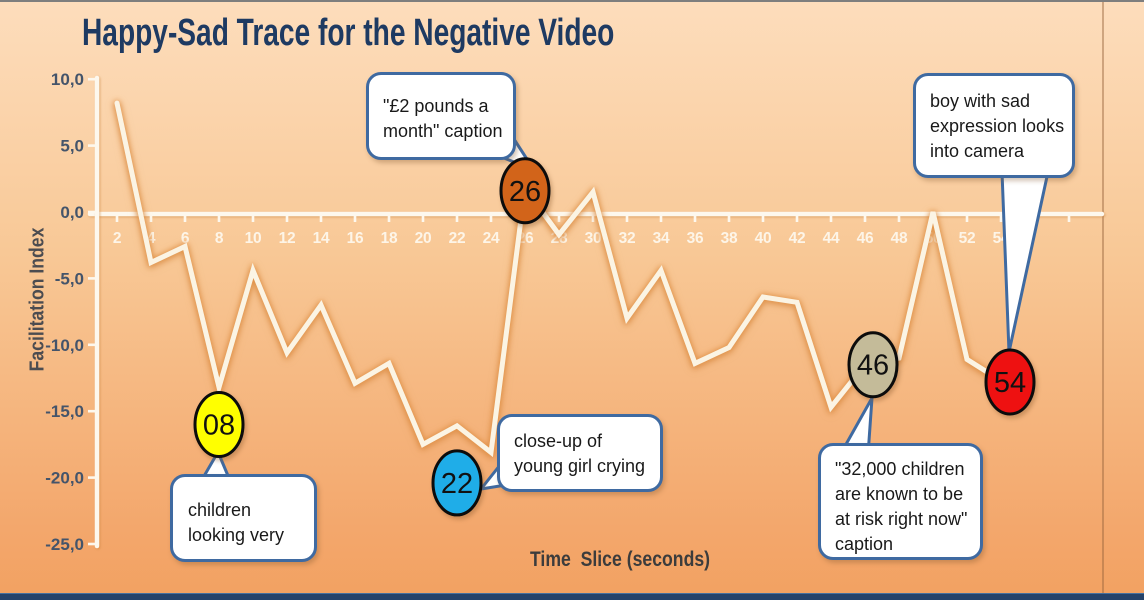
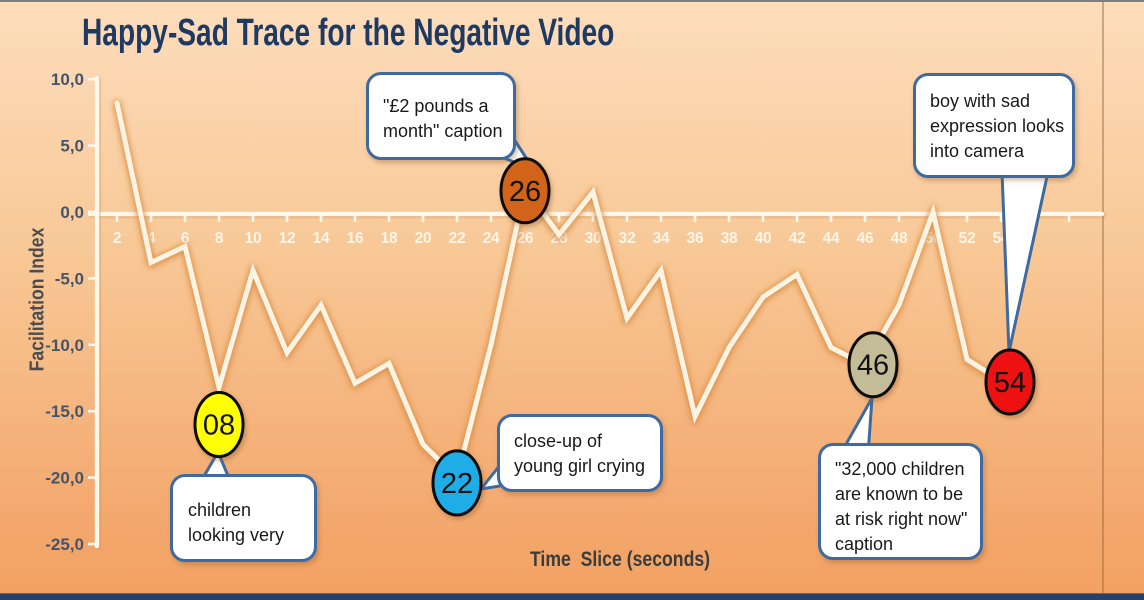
22: -16,1 -> -20,0
24: -18,1 -> -10,0
36: -11,4 -> -15,4
42: -6,8 -> -4,7
44: -14,7 -> -10,2
48: -11,0 -> -7,0
